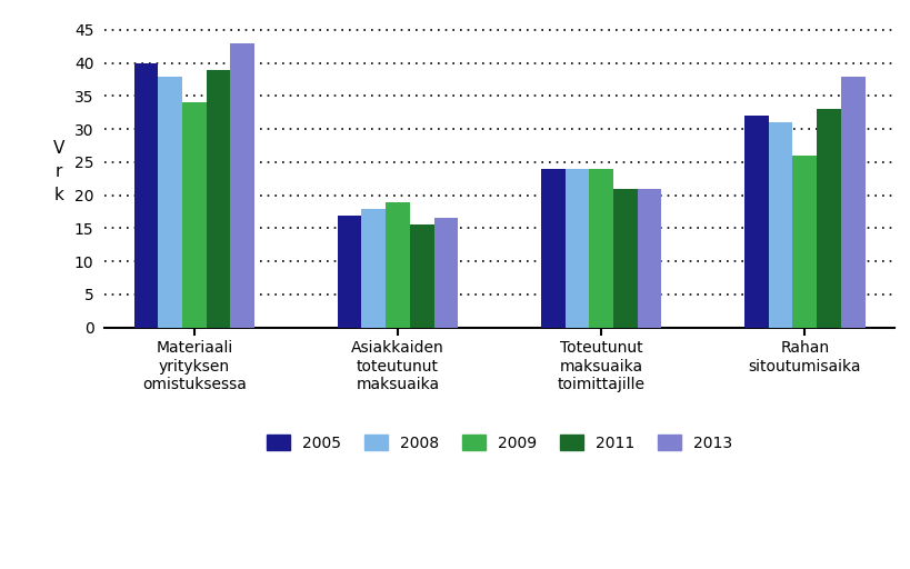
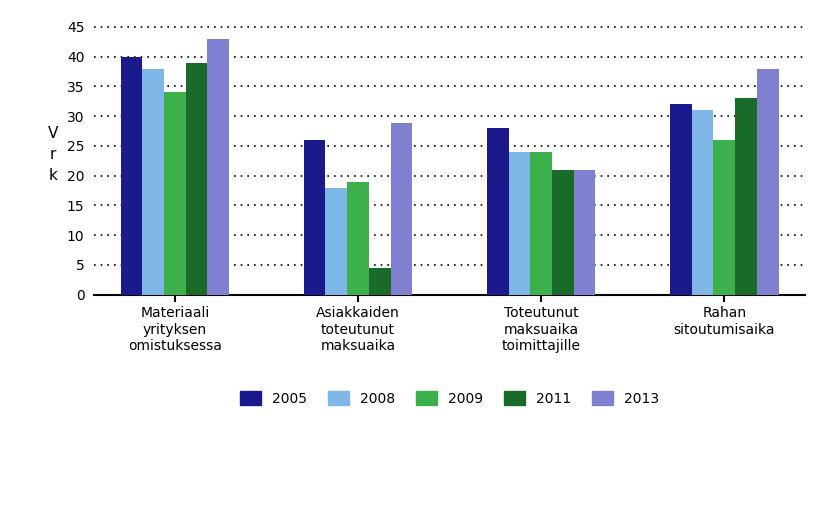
2005/Asiakkaiden toteutunut maksuaika: 17 -> 26
2011/Asiakkaiden toteutunut maksuaika: 15.5 -> 4.4
2013/Asiakkaiden toteutunut maksuaika: 16.5 -> 28.8
2005/Toteutunut maksuaika toimittajille: 24 -> 28
